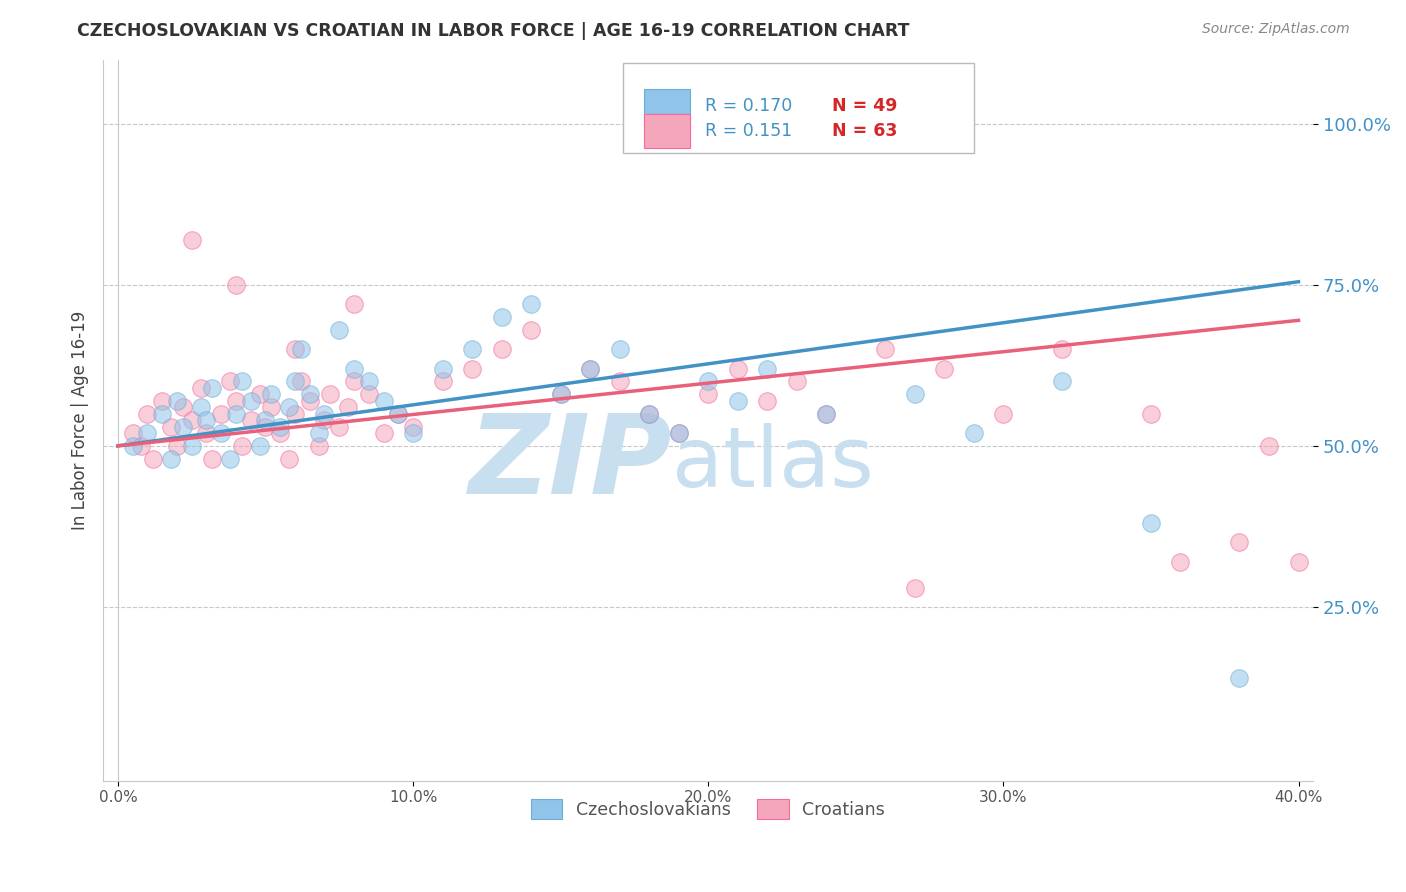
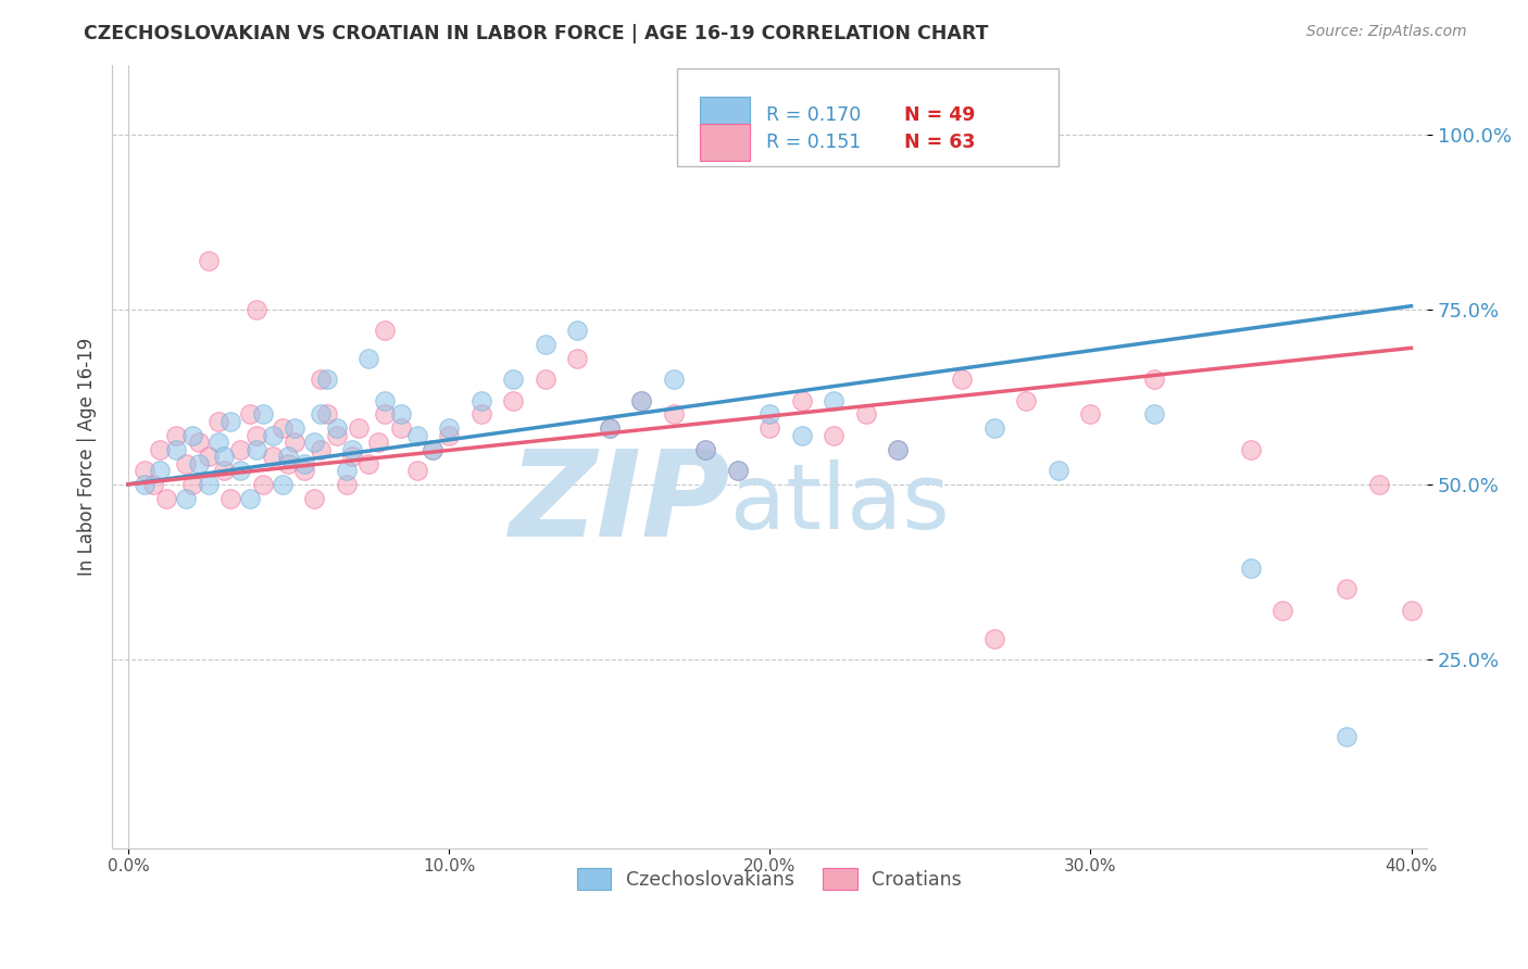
Czechoslovakians/10.0%: 52% -> 58%
Croatians/10.0%: 53% -> 57%
Croatians/30.0%: 55% -> 60%
